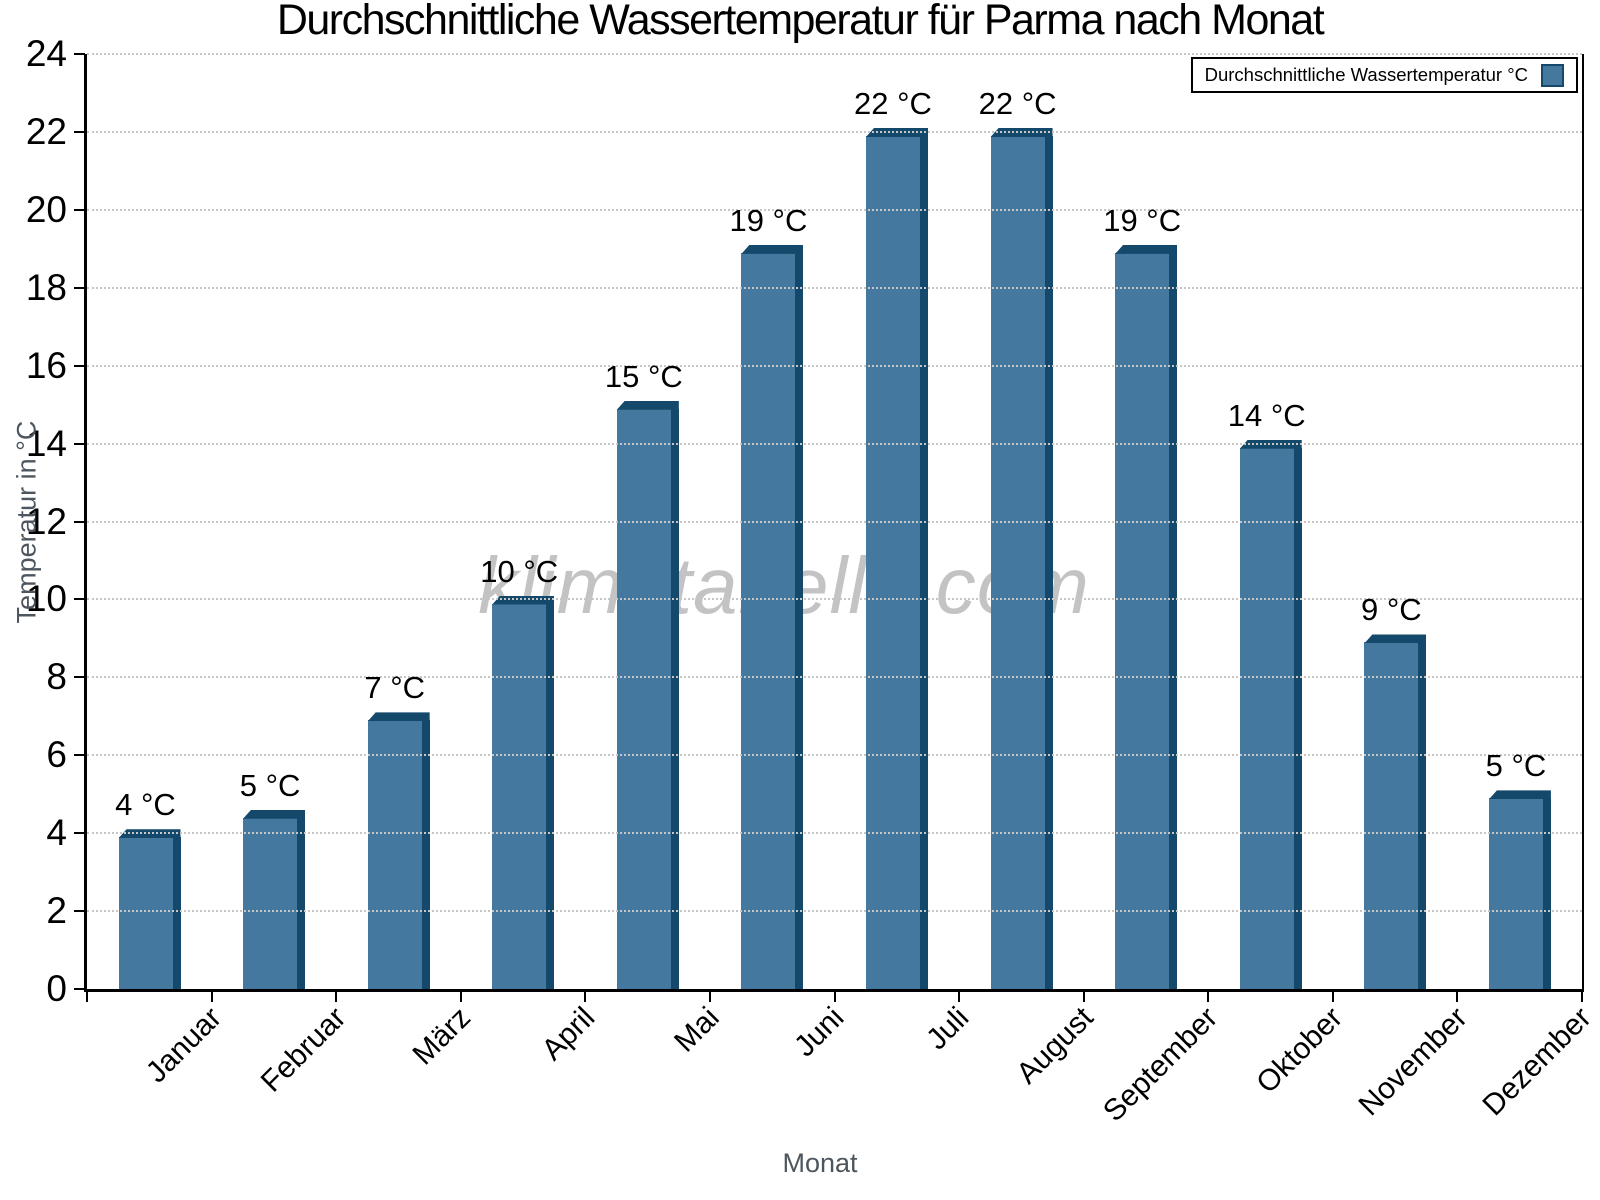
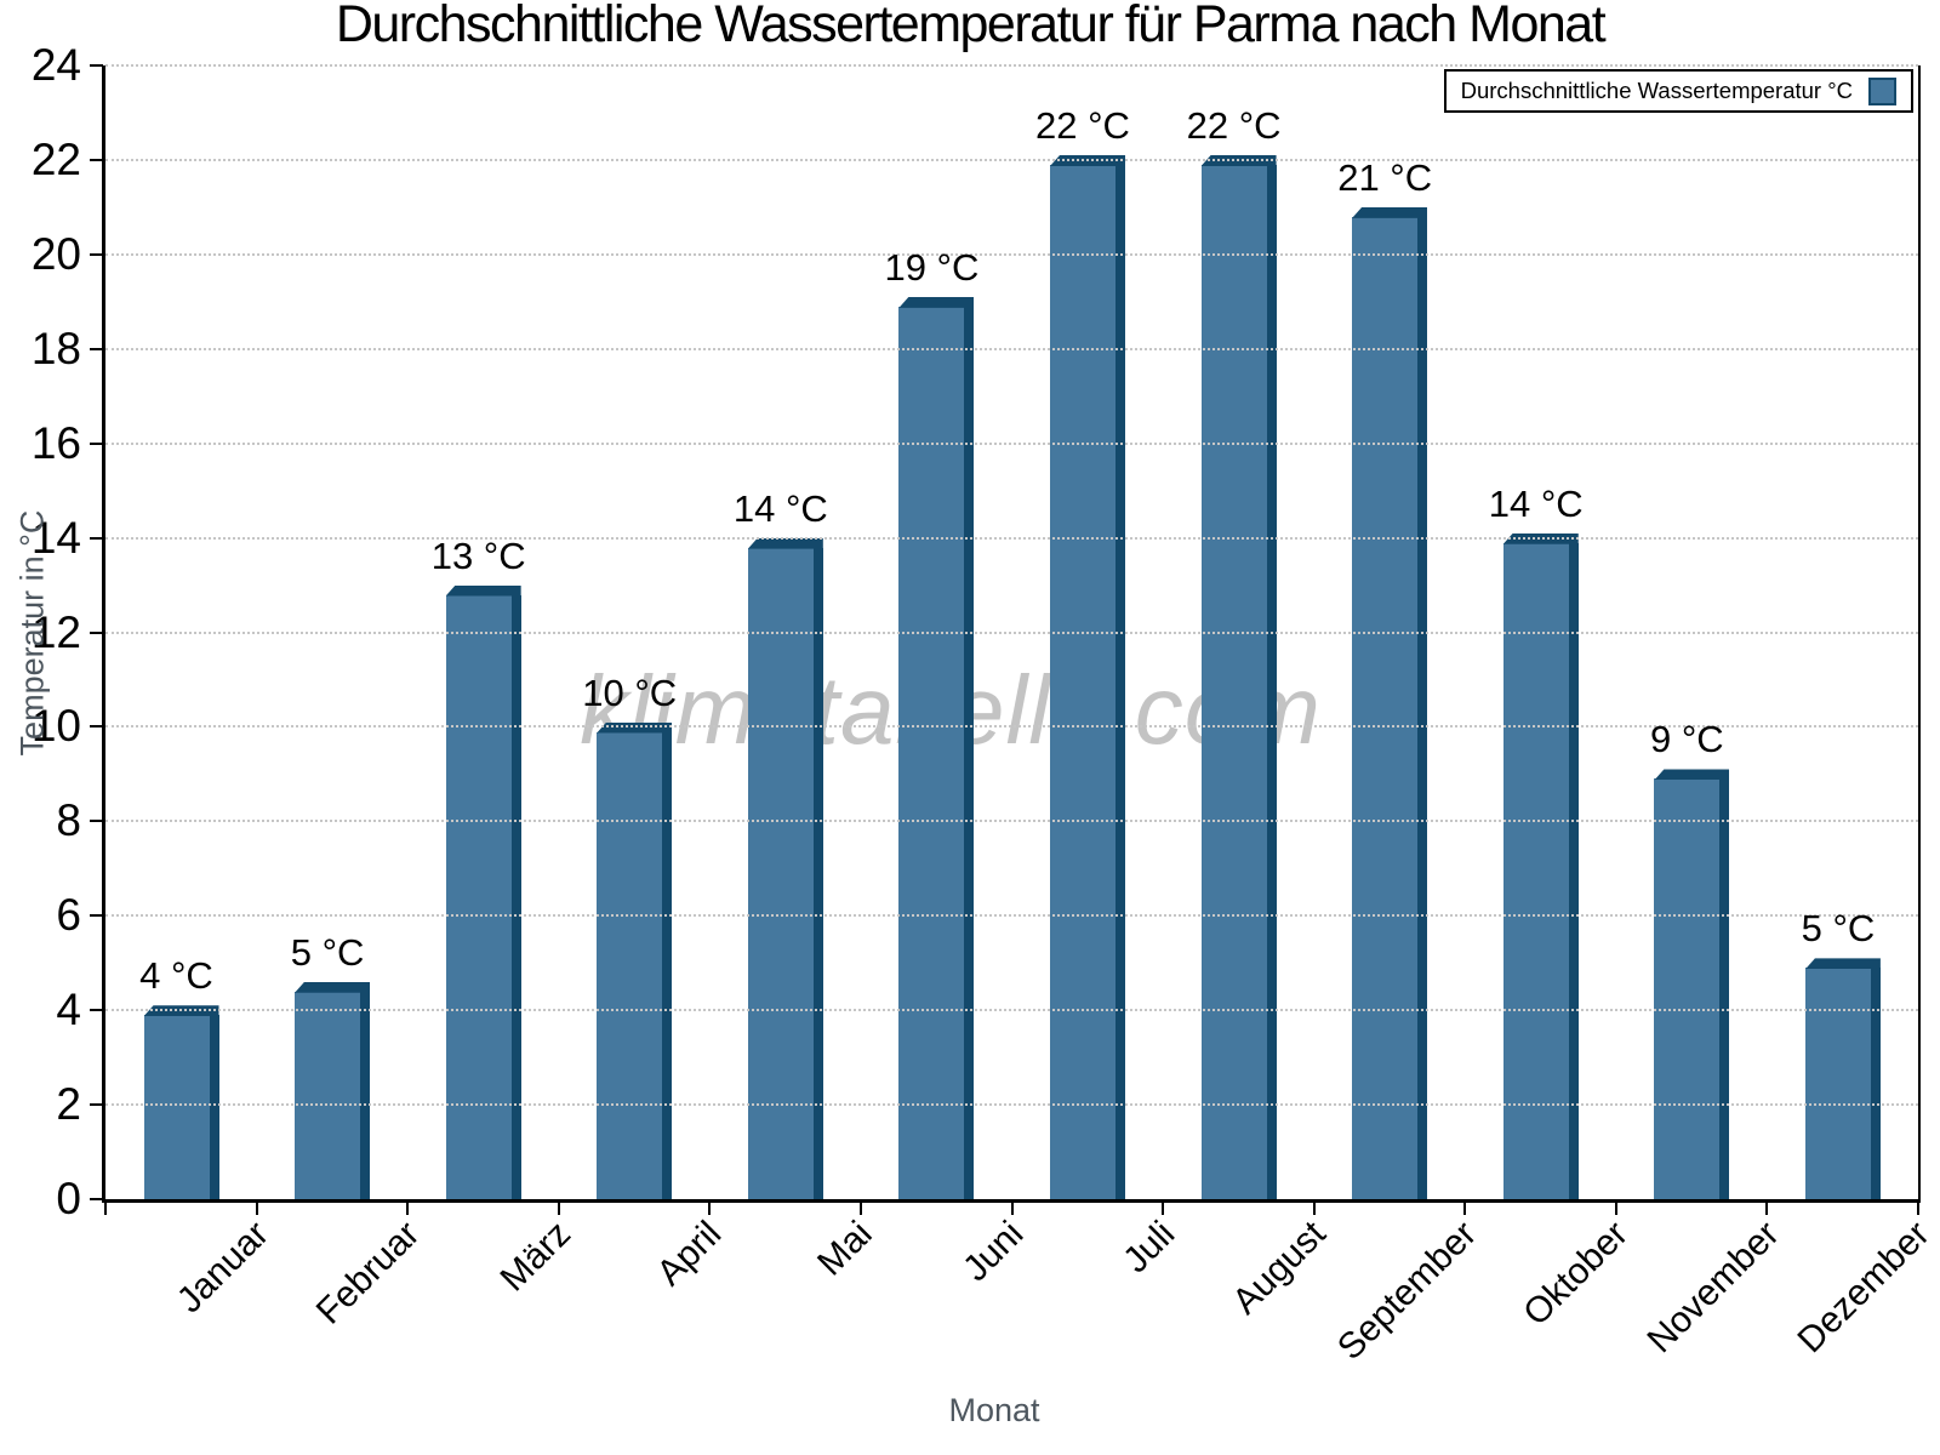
März: 7 -> 13
Mai: 15 -> 14
September: 19 -> 21
